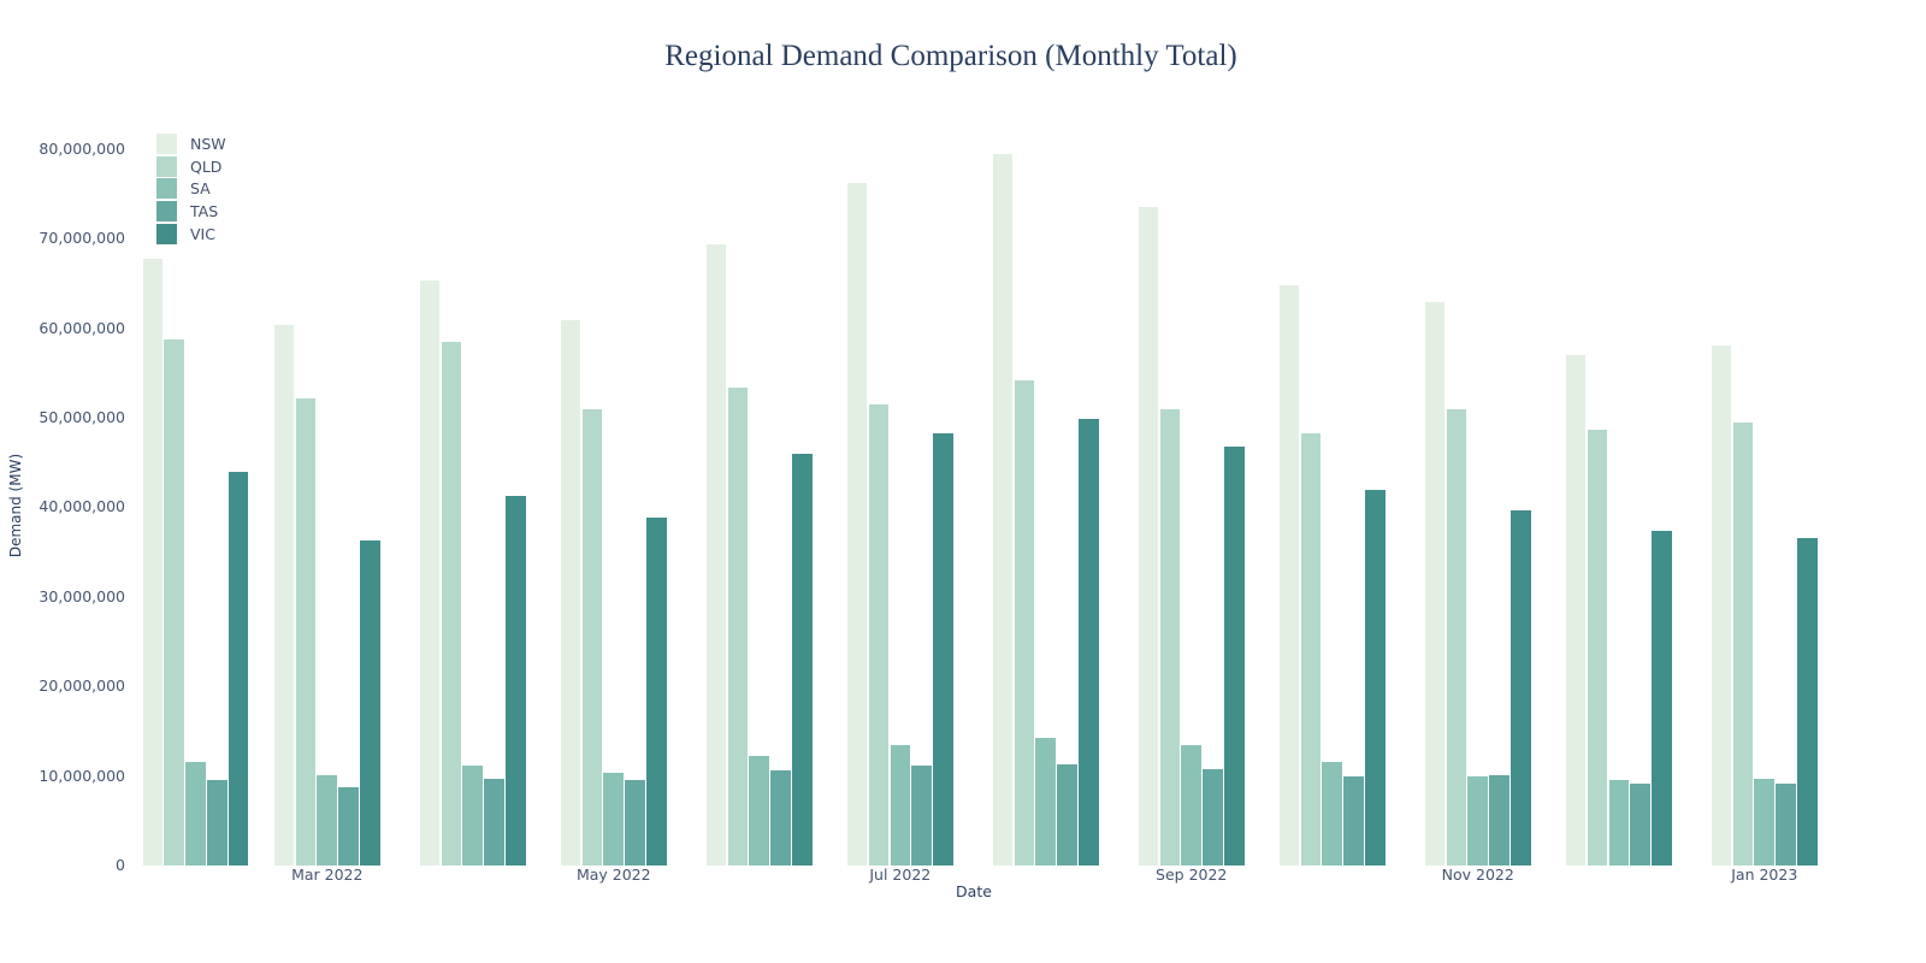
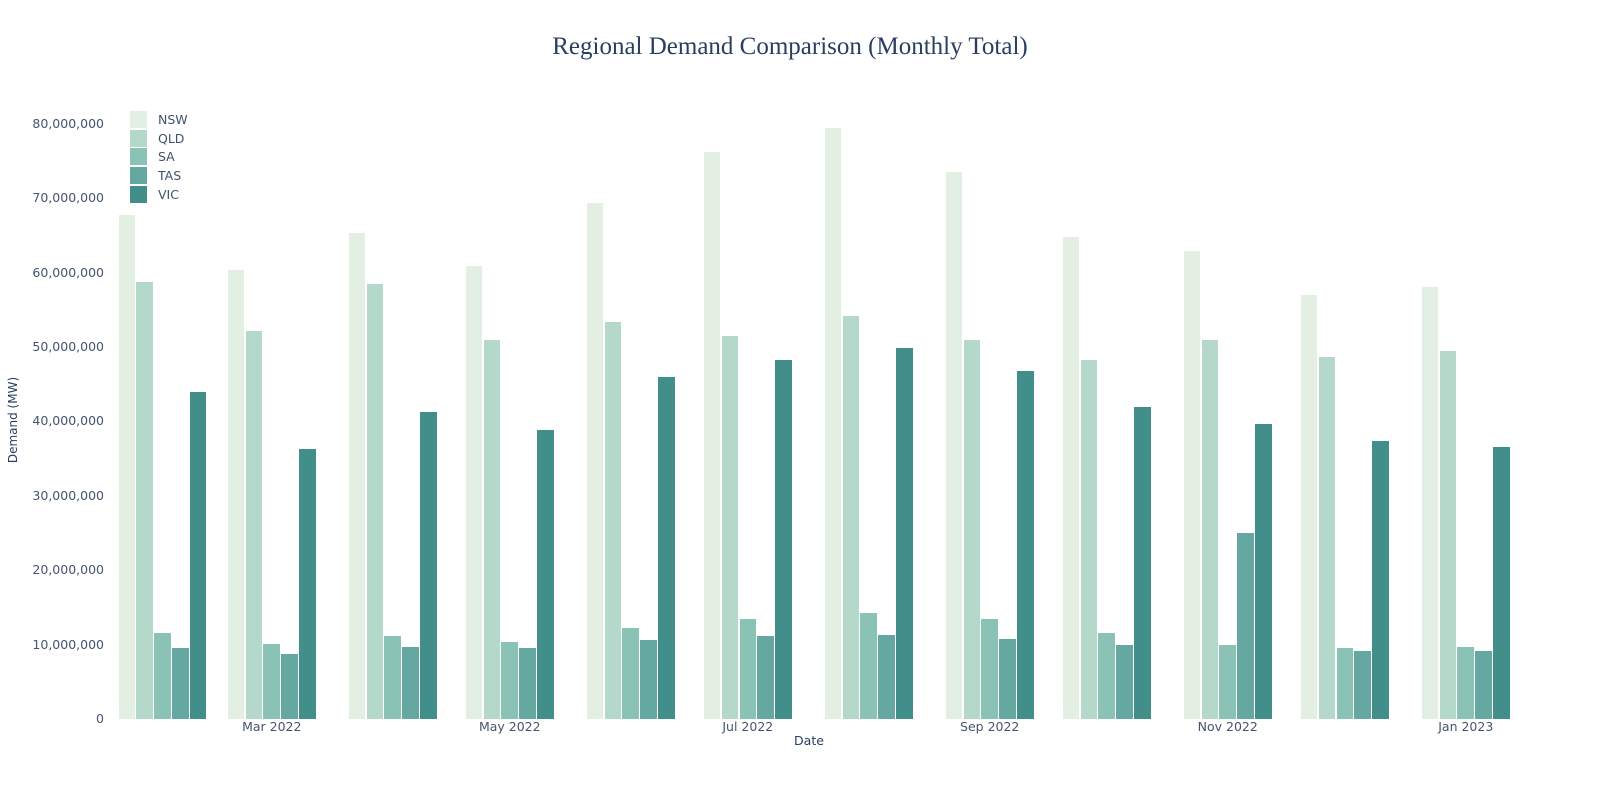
TAS/Nov 2022: 10000000 -> 25000000
